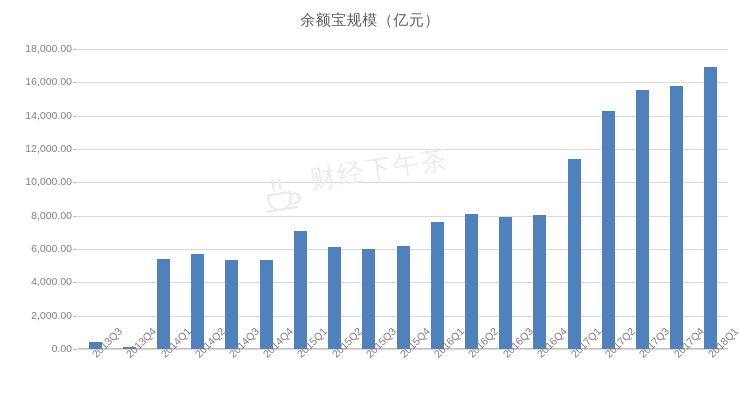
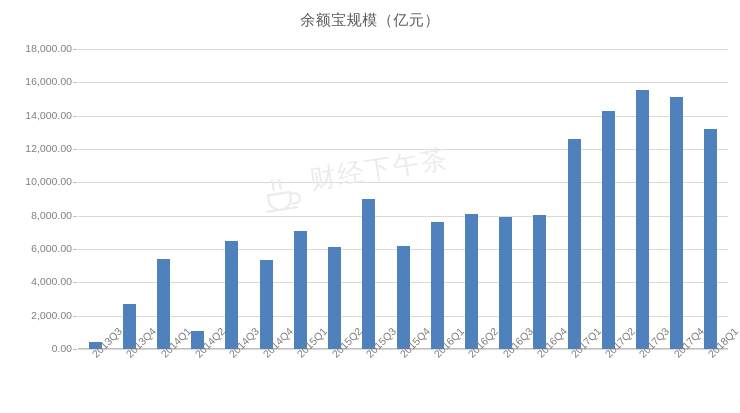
2013Q4: 100 -> 2700
2014Q2: 5700 -> 1100
2014Q3: 5400 -> 6500
2015Q3: 6000 -> 9000
2017Q1: 11400 -> 12600
2017Q4: 15800 -> 15100
2018Q1: 16900 -> 13200
